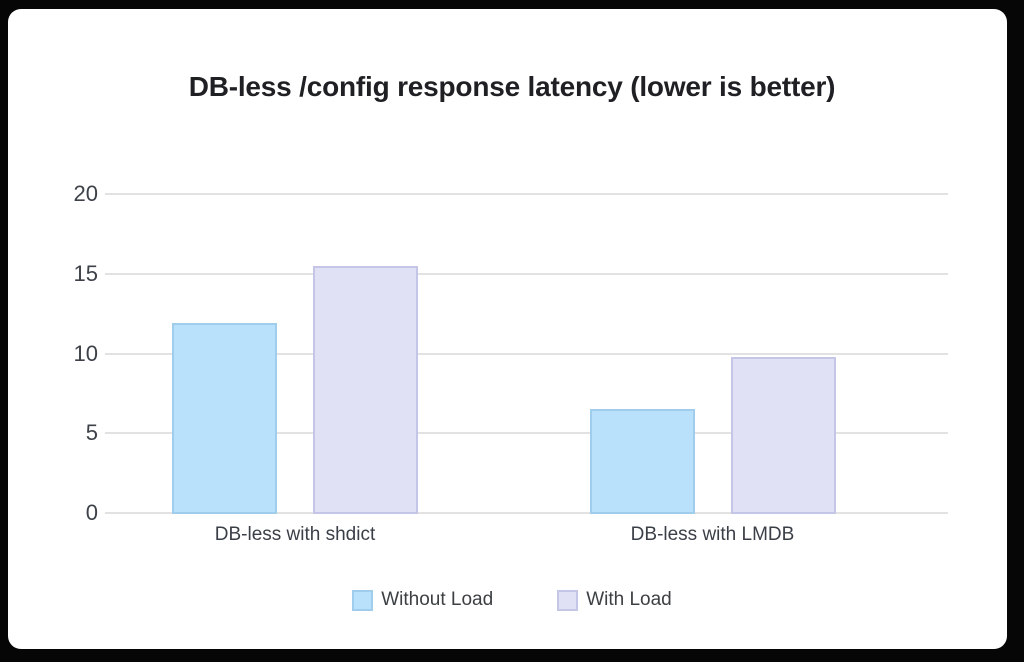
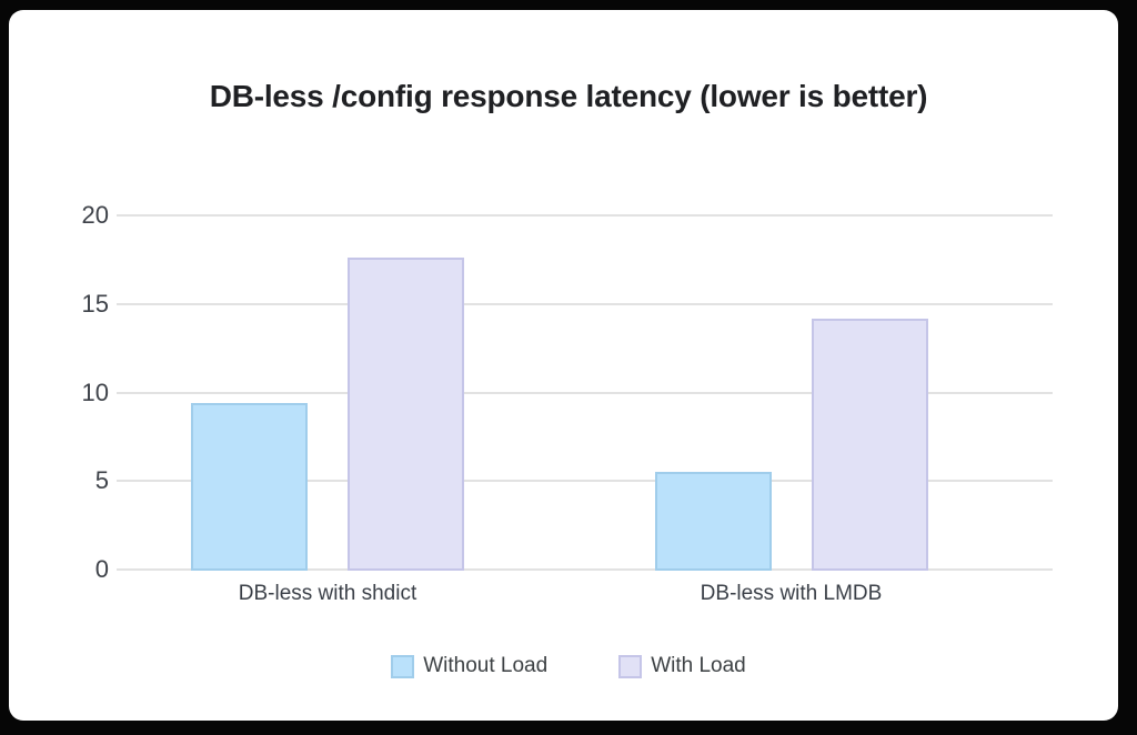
Without Load/DB-less with shdict: 11.9 -> 9.4
With Load/DB-less with shdict: 15.5 -> 17.6
Without Load/DB-less with LMDB: 6.5 -> 5.5
With Load/DB-less with LMDB: 9.8 -> 14.2
